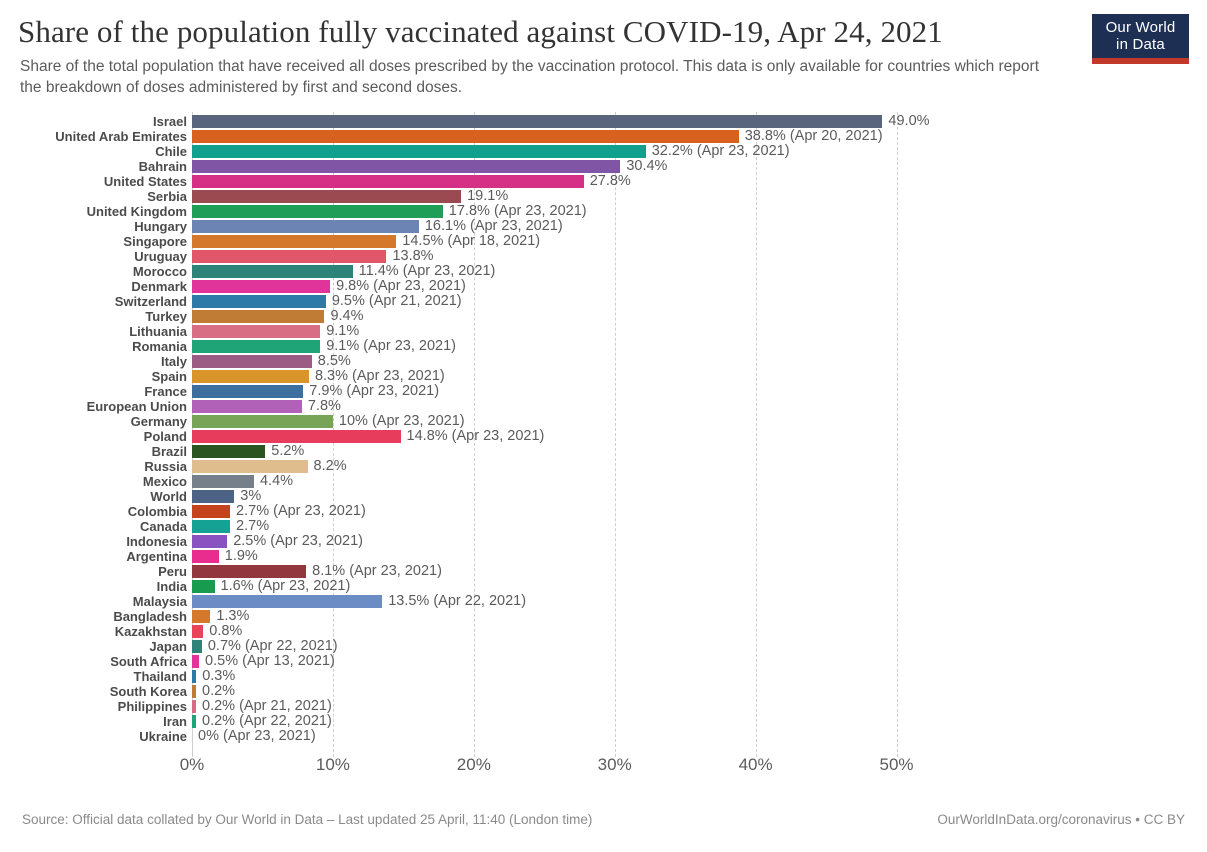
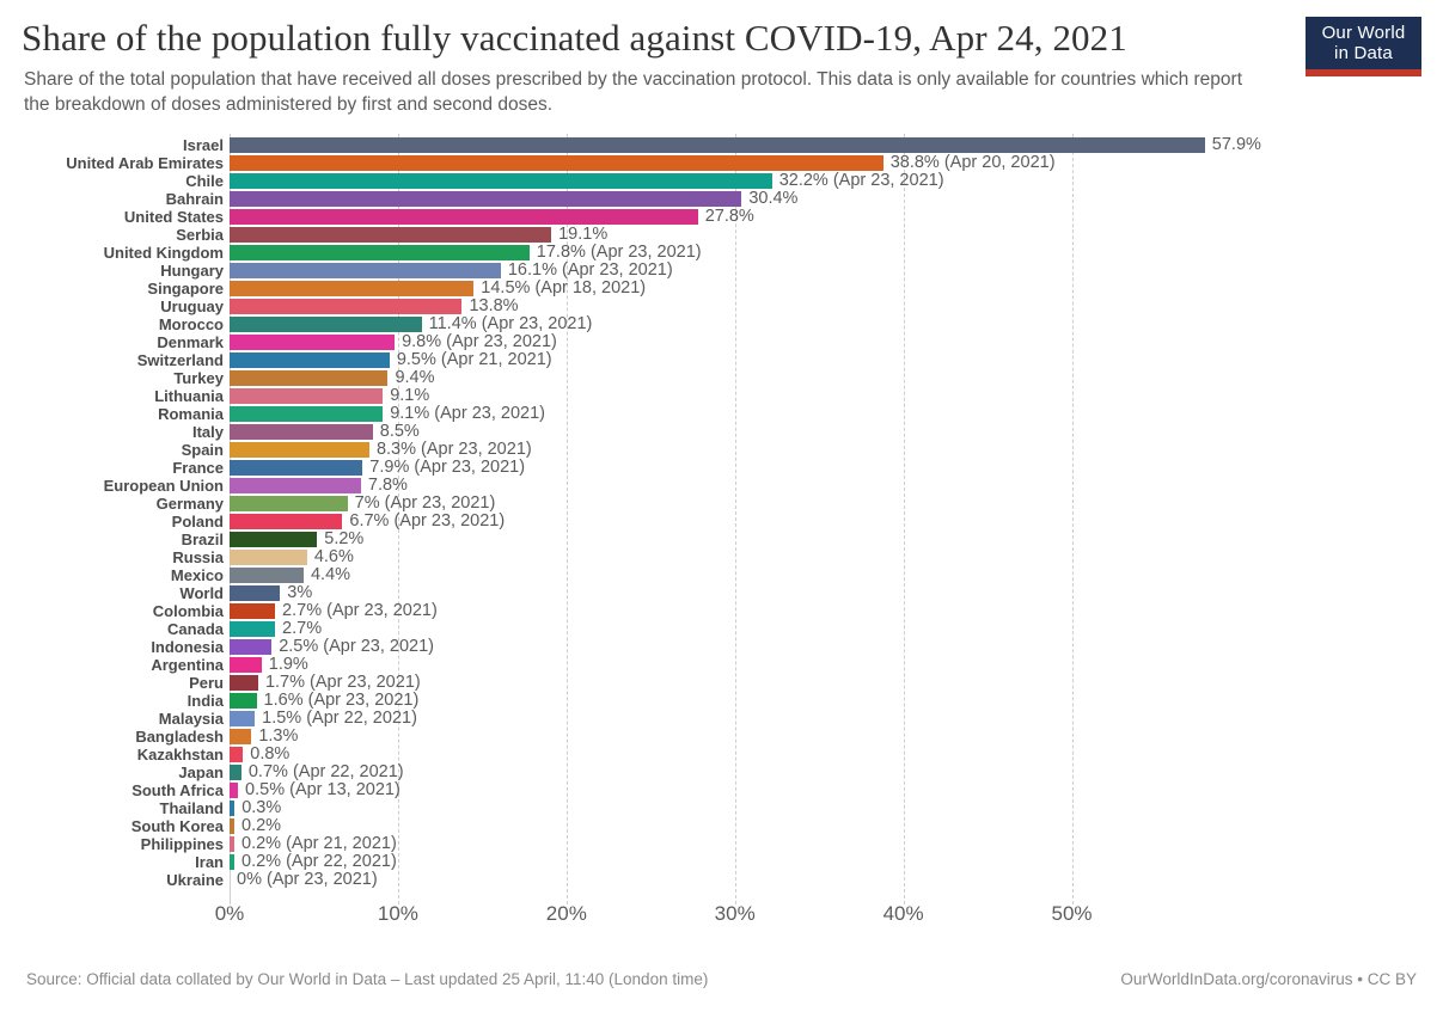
Israel: 49.0% -> 57.9%
Germany: 10% -> 7%
Poland: 14.8% -> 6.7%
Russia: 8.2% -> 4.6%
Peru: 8.1% -> 1.7%
Malaysia: 13.5% -> 1.5%
